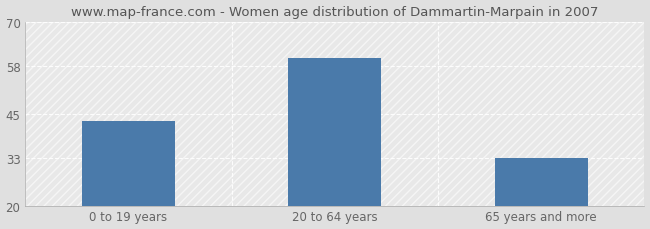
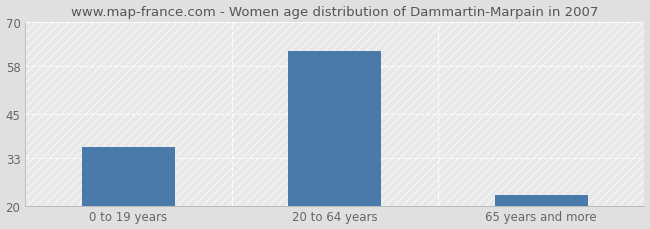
0 to 19 years: 43 -> 36
20 to 64 years: 60 -> 62
65 years and more: 33 -> 23
